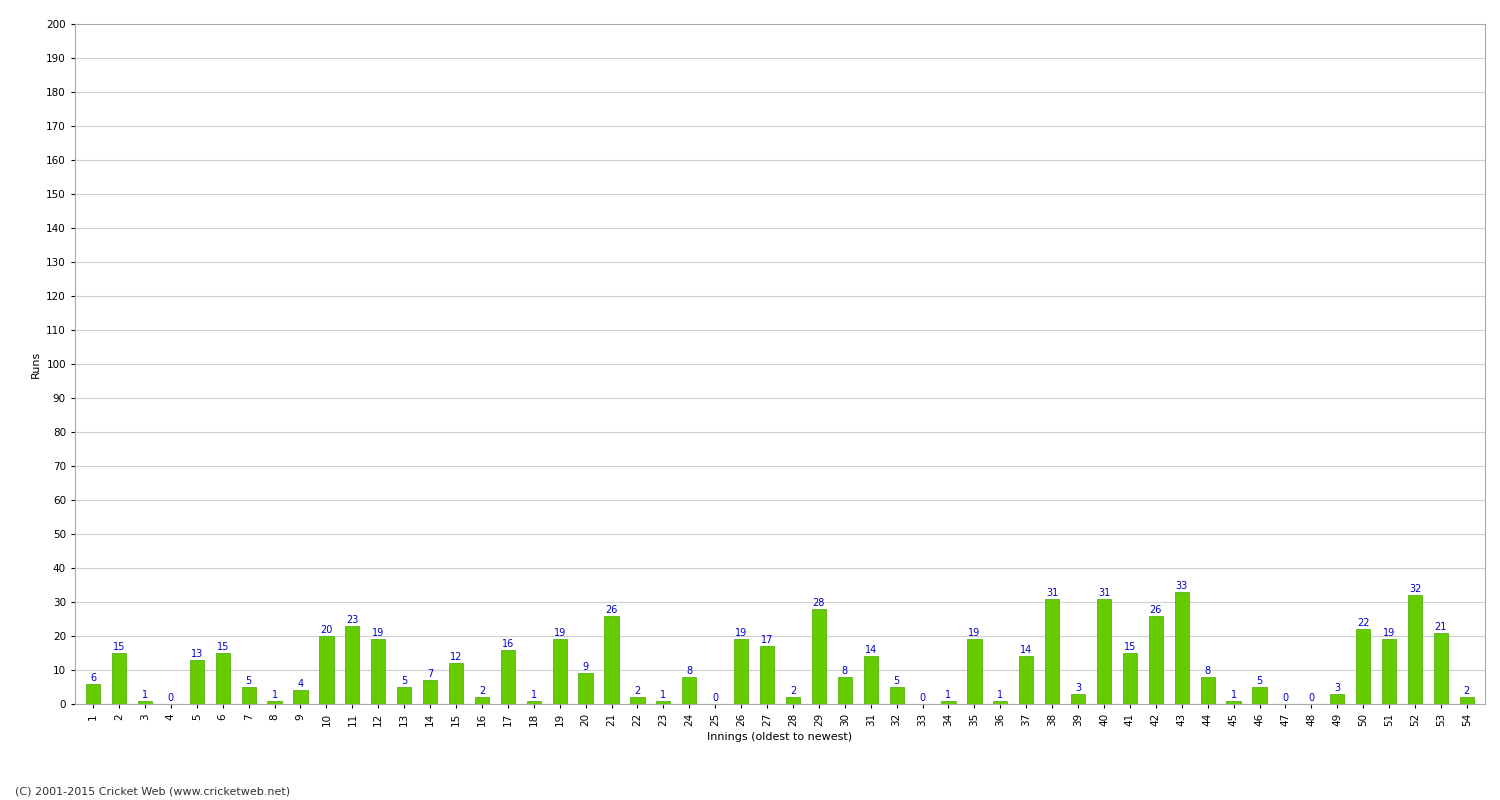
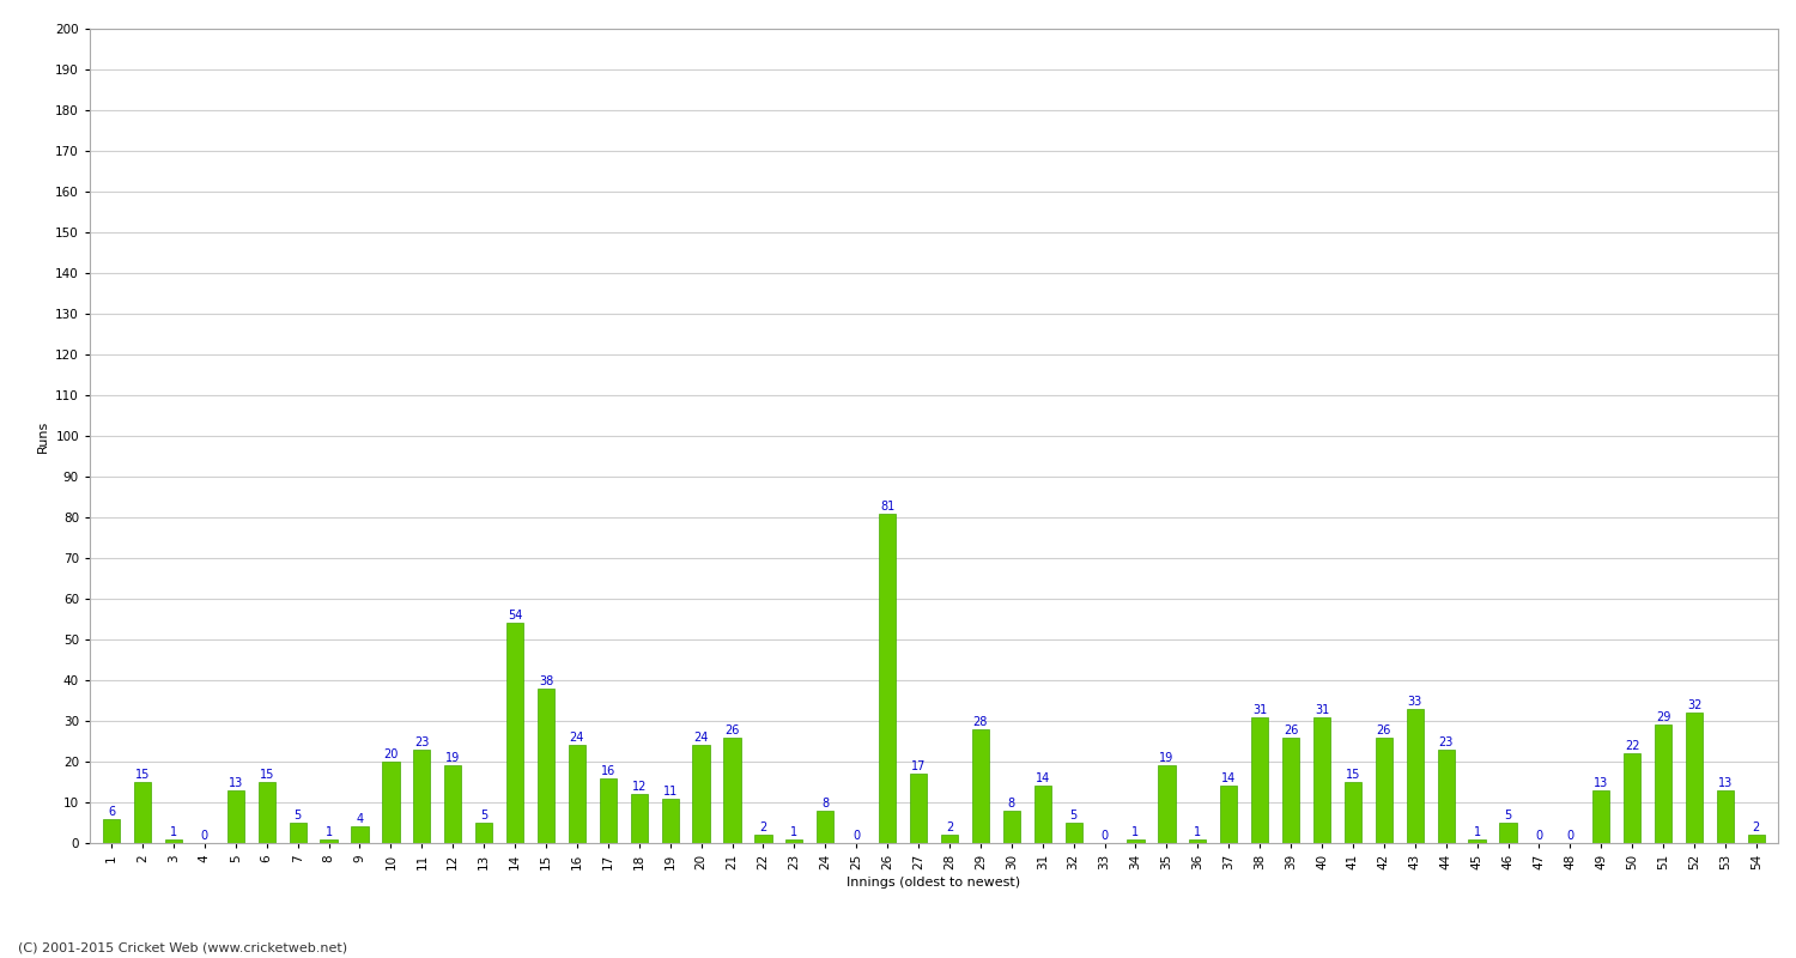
14: 7 -> 54
15: 12 -> 38
16: 2 -> 24
18: 1 -> 12
19: 19 -> 11
20: 9 -> 24
26: 19 -> 81
39: 3 -> 26
44: 8 -> 23
49: 3 -> 13
51: 19 -> 29
53: 21 -> 13
